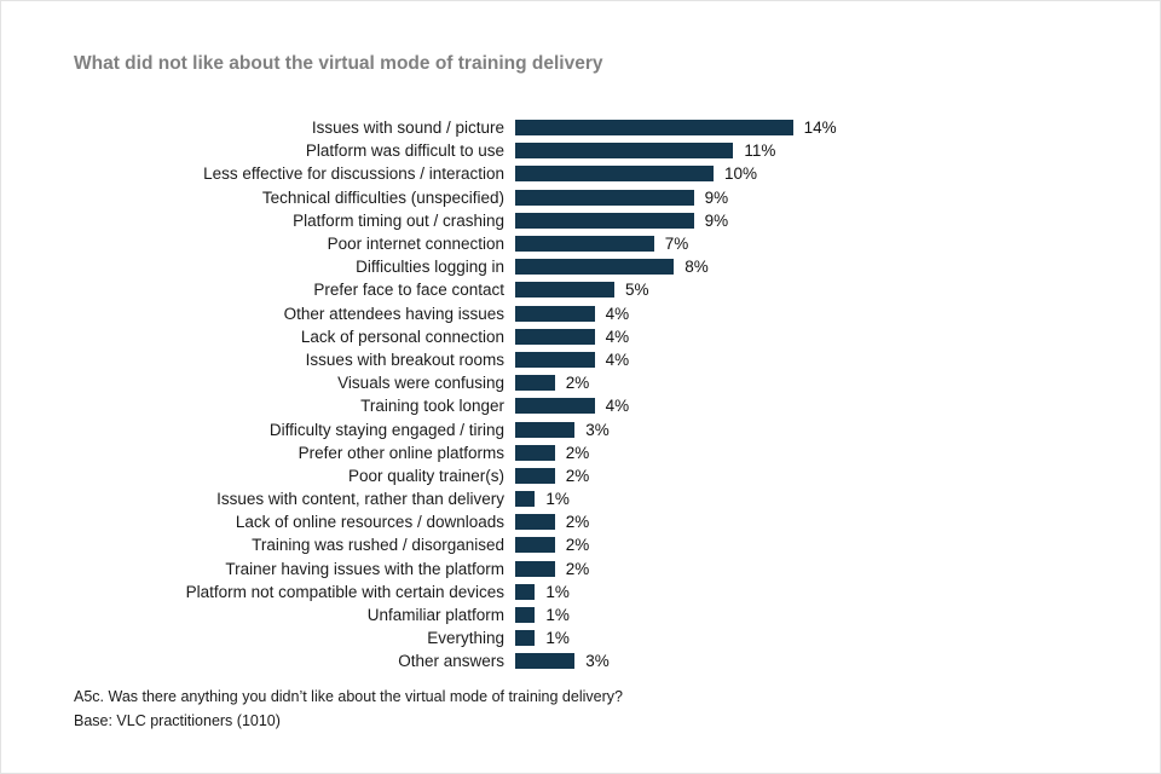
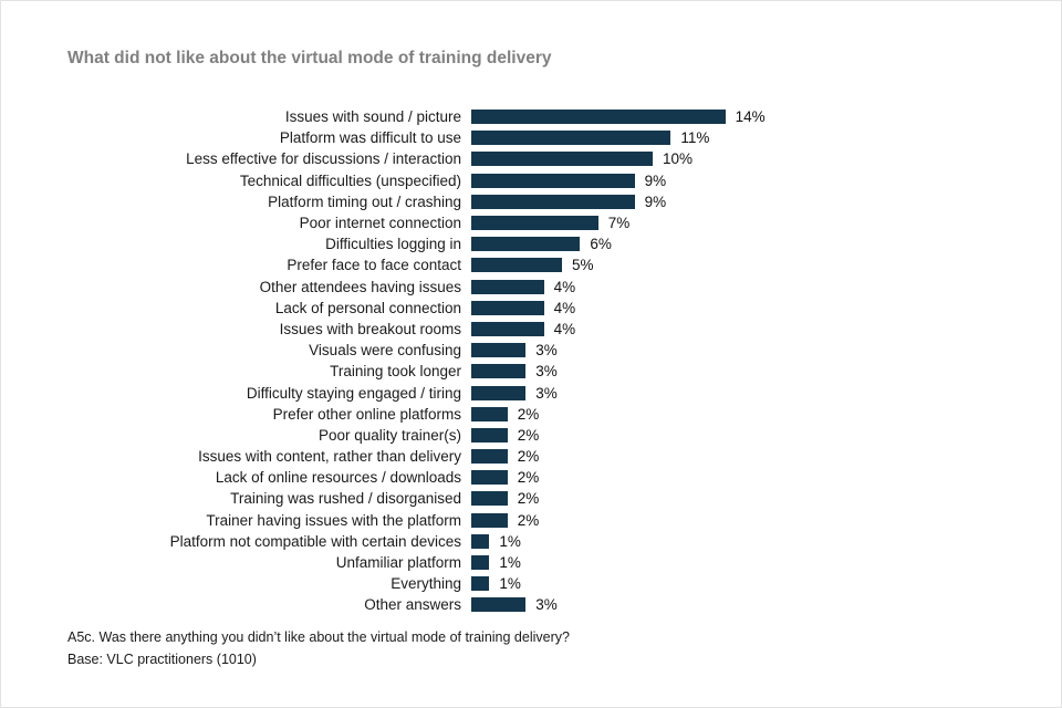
Difficulties logging in: 8% -> 6%
Visuals were confusing: 2% -> 3%
Training took longer: 4% -> 3%
Issues with content, rather than delivery: 1% -> 2%
